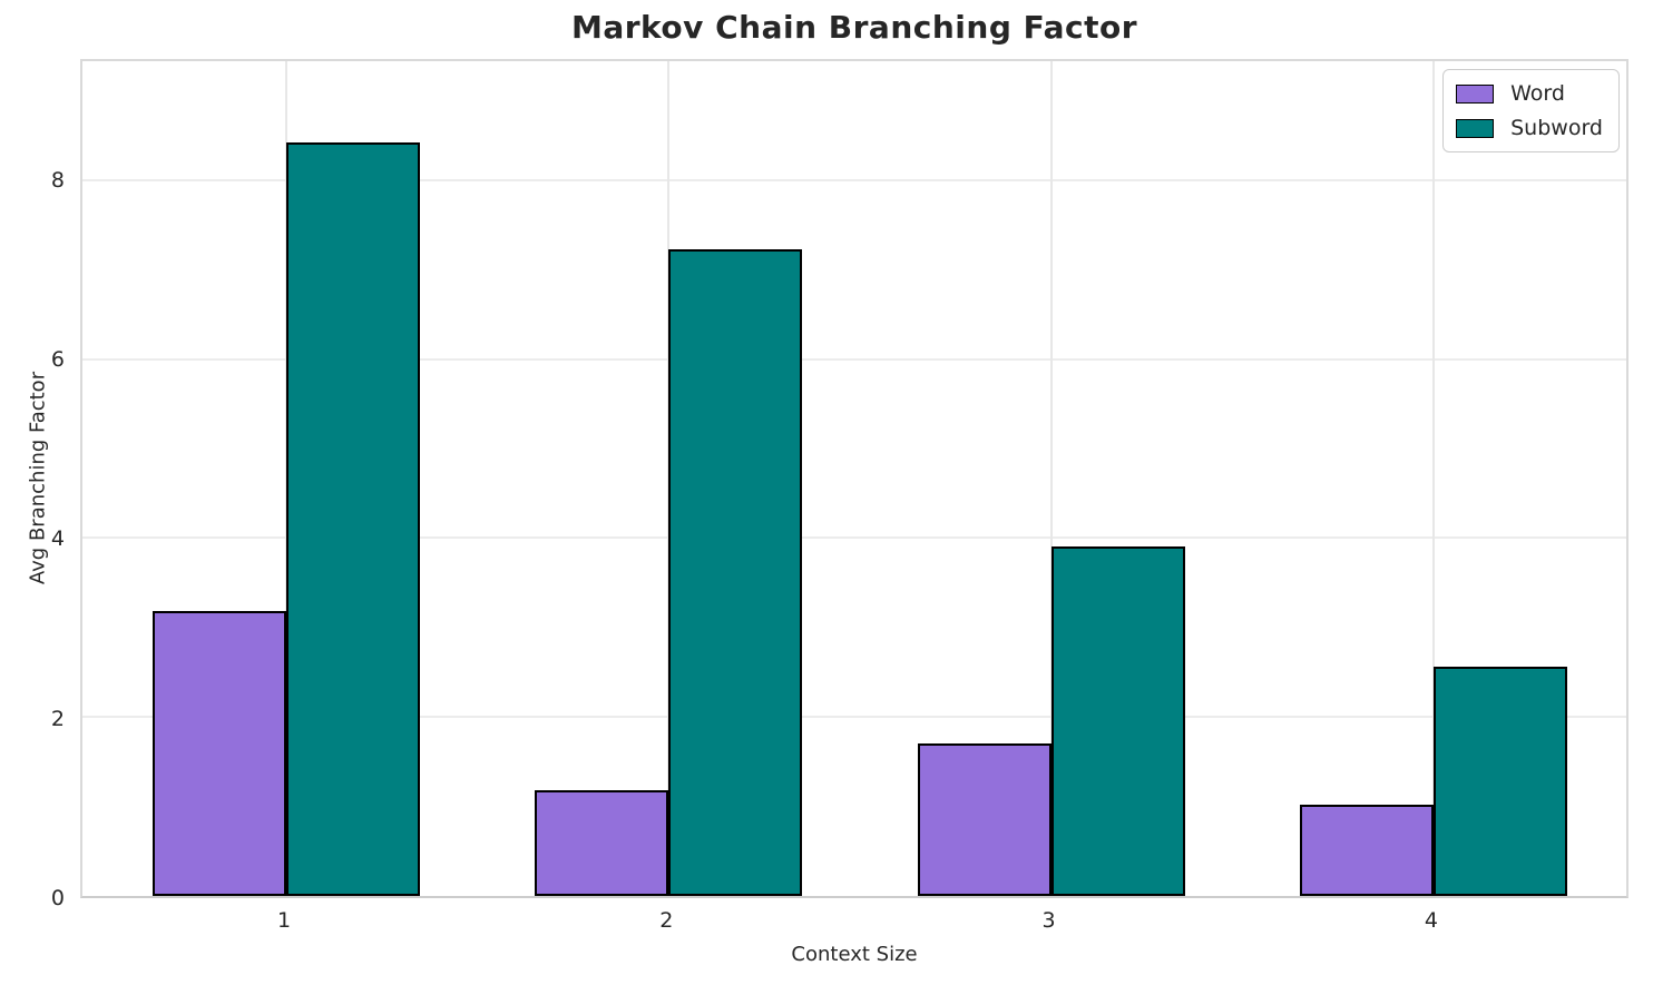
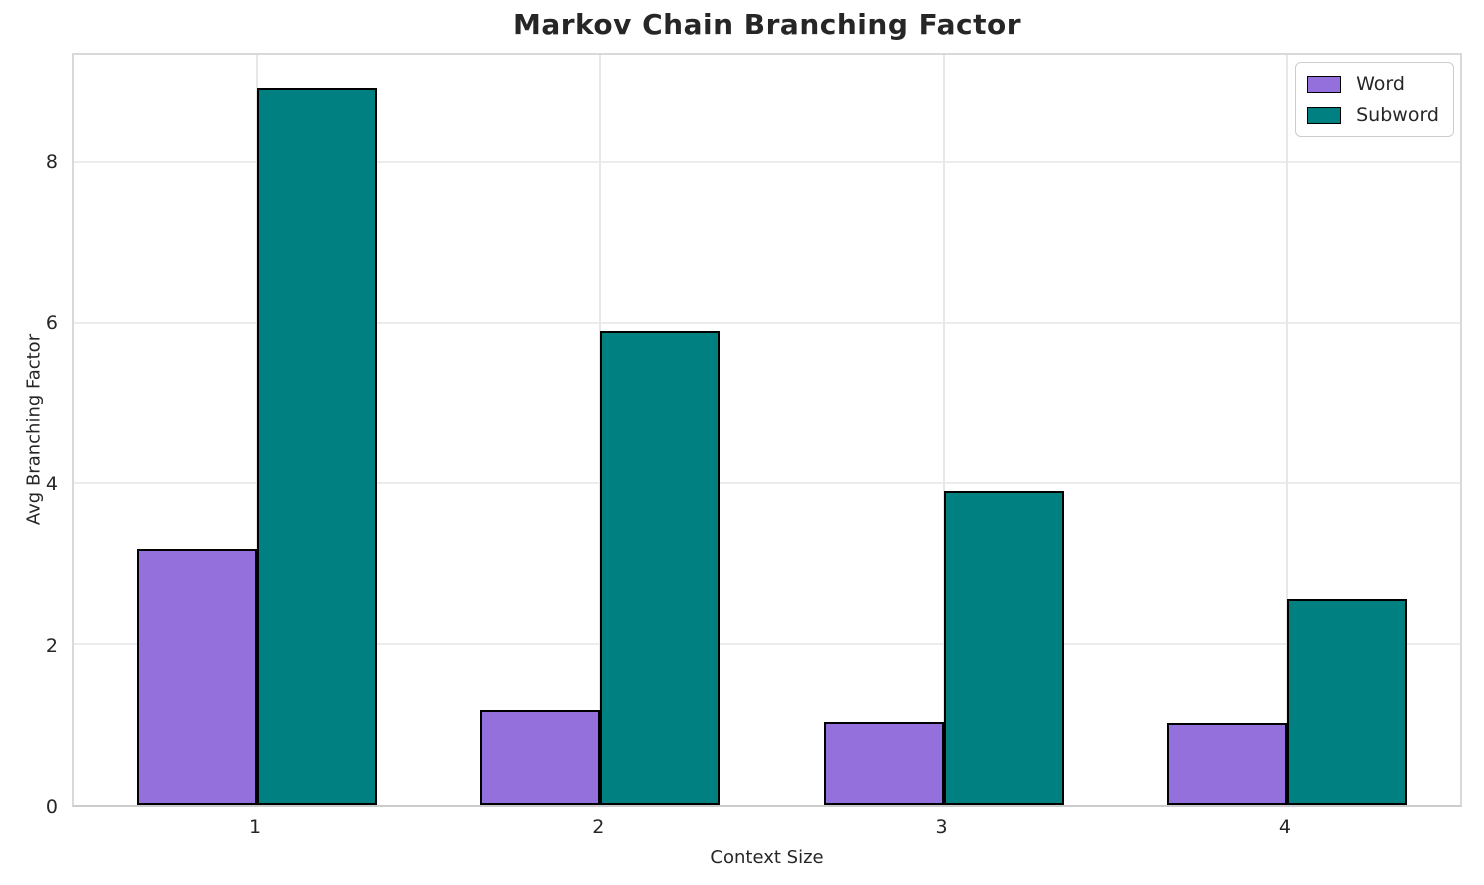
Subword/1: 8.4 -> 8.9
Subword/2: 7.2 -> 5.9
Word/3: 1.7 -> 1.0
